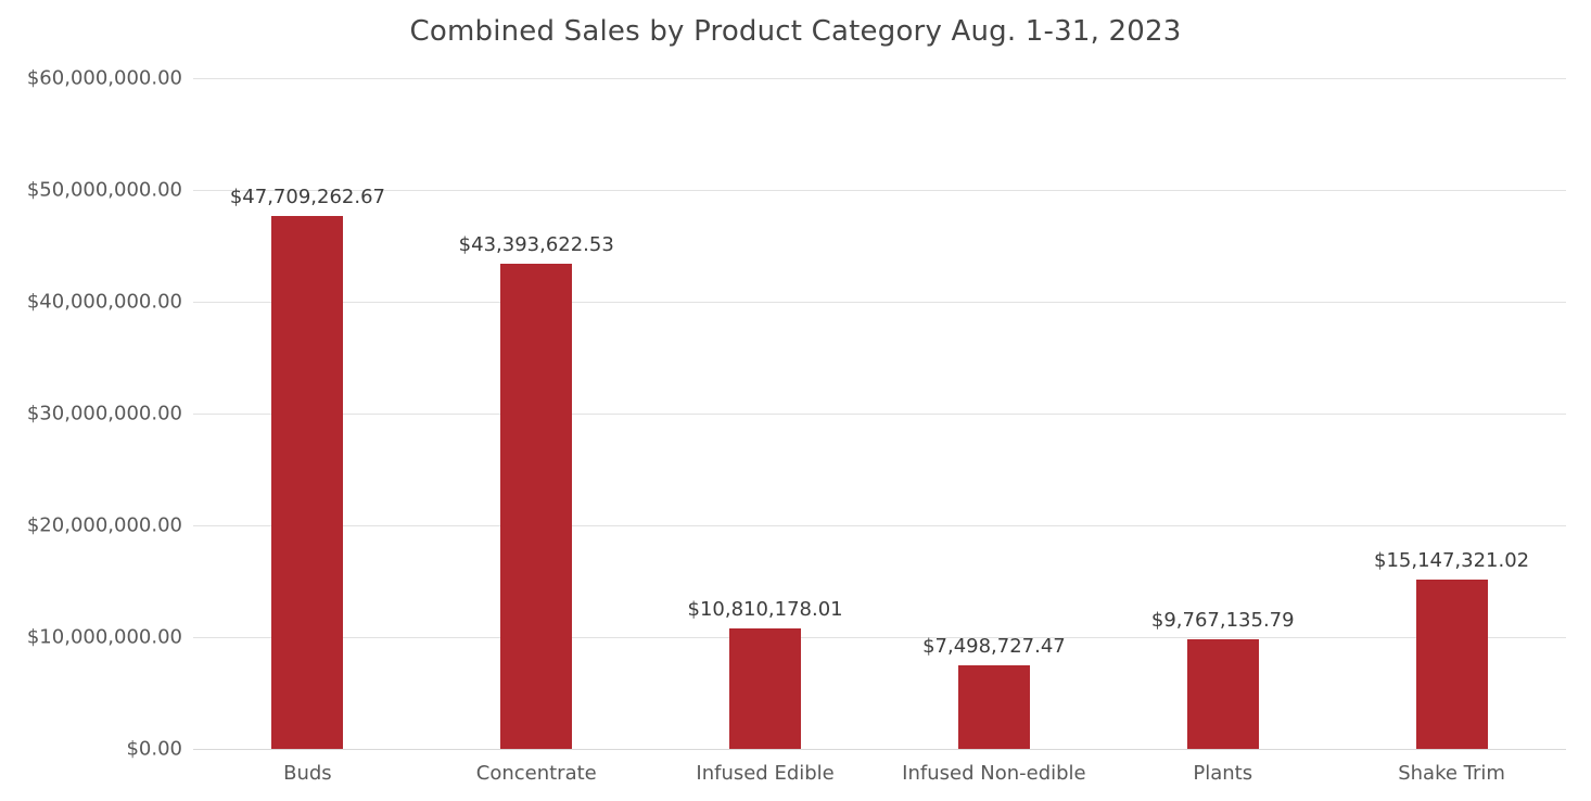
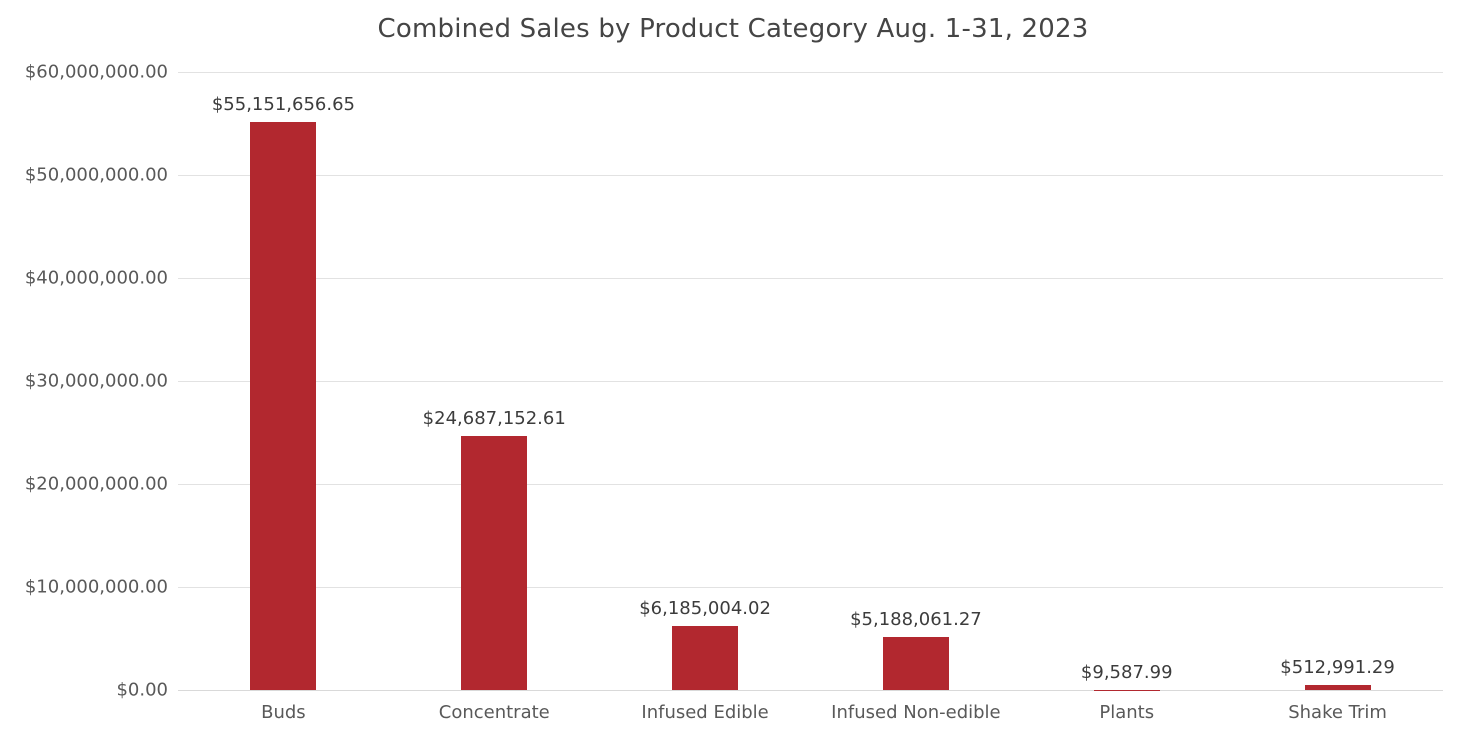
Buds: $47,709,262.67 -> $55,151,656.65
Concentrate: $43,393,622.53 -> $24,687,152.61
Infused Edible: $10,810,178.01 -> $6,185,004.02
Infused Non-edible: $7,498,727.47 -> $5,188,061.27
Plants: $9,767,135.79 -> $9,587.99
Shake Trim: $15,147,321.02 -> $512,991.29
